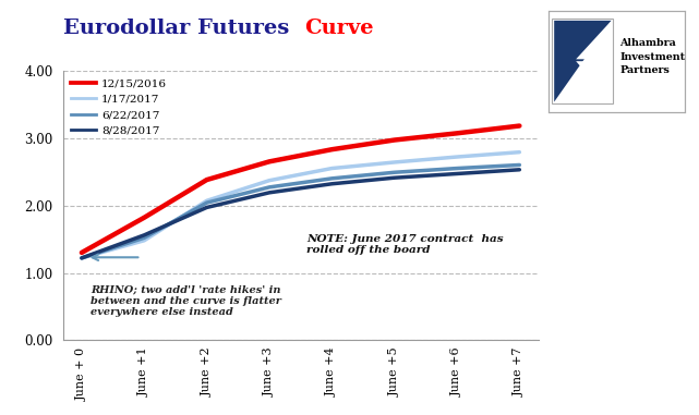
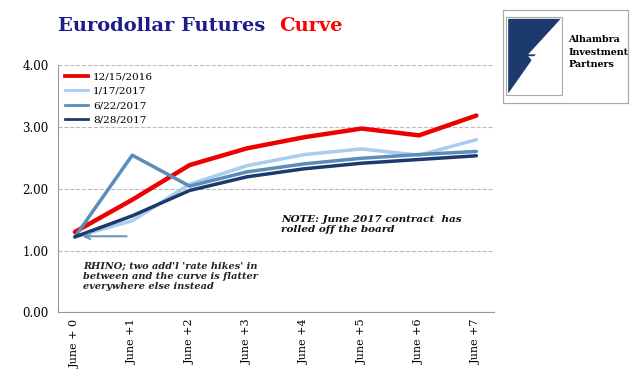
6/22/2017/June +1: 1.52 -> 2.54
12/15/2016/June +6: 3.07 -> 2.86
1/17/2017/June +6: 2.72 -> 2.54
